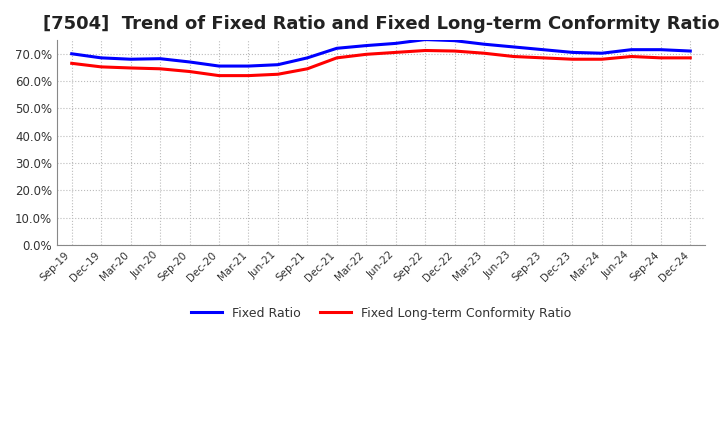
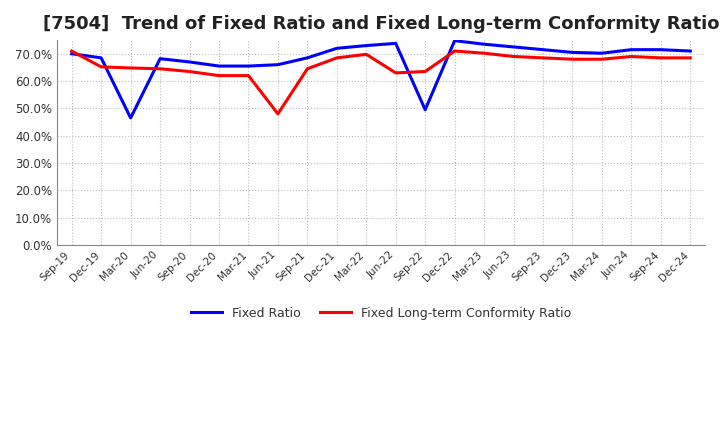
Fixed Long-term Conformity Ratio/Sep-19: 66.5% -> 71.0%
Fixed Ratio/Mar-20: 68.0% -> 46.5%
Fixed Long-term Conformity Ratio/Jun-21: 62.5% -> 48.0%
Fixed Long-term Conformity Ratio/Jun-22: 70.5% -> 63.0%
Fixed Ratio/Sep-22: 75.2% -> 49.5%
Fixed Long-term Conformity Ratio/Sep-22: 71.2% -> 63.5%
